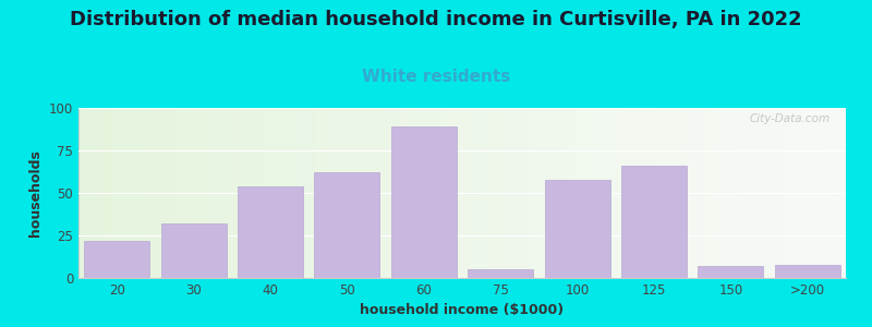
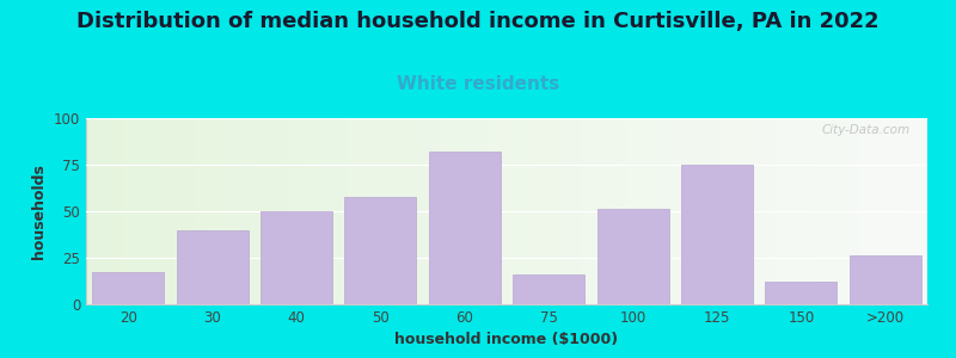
20: 22 -> 17
30: 32 -> 40
40: 54 -> 50
50: 62 -> 58
60: 89 -> 82
75: 5 -> 16
100: 58 -> 51
125: 66 -> 75
150: 7 -> 12
>200: 8 -> 26
